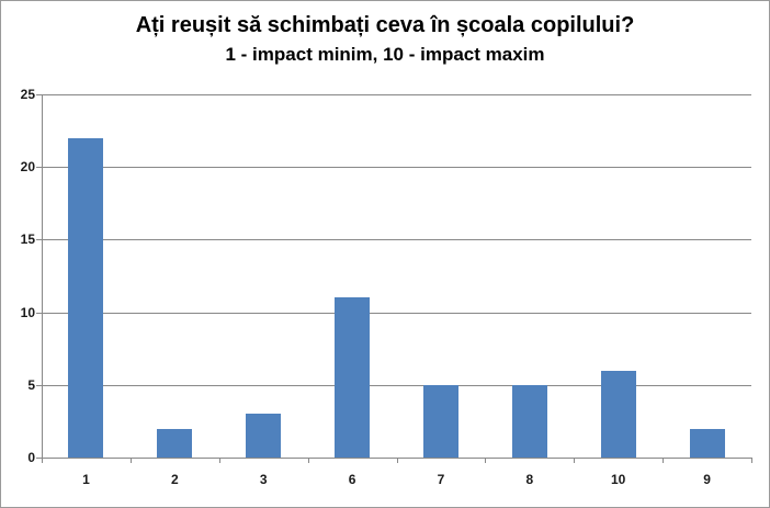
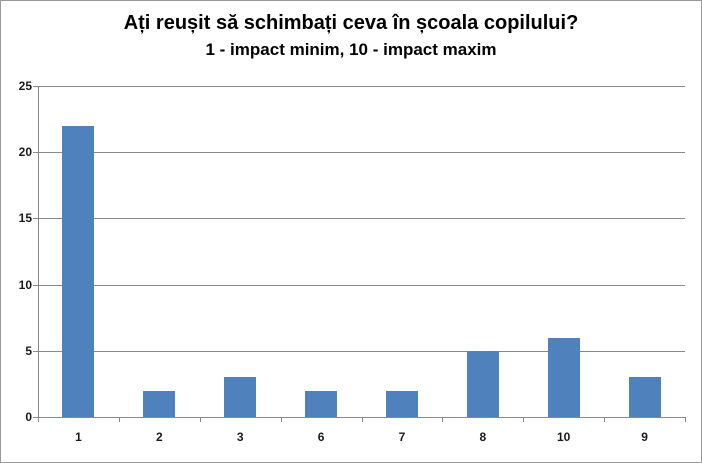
6: 11 -> 2
7: 5 -> 2
9: 2 -> 3
